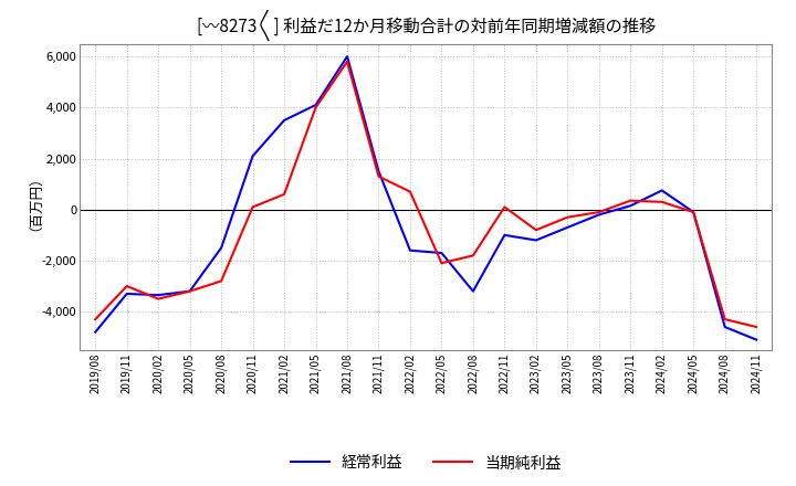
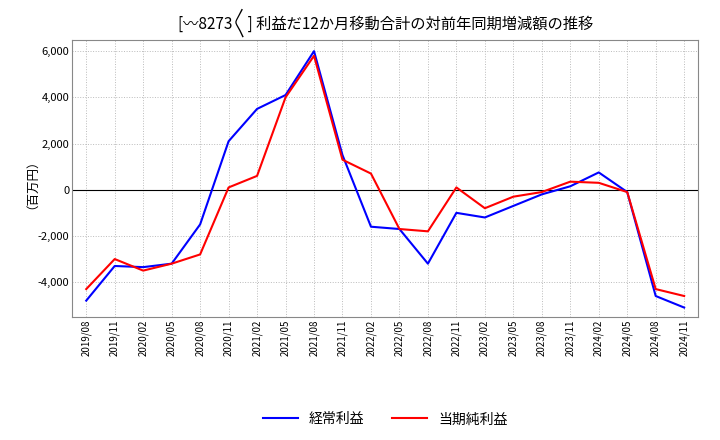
当期純利益/2022/05: -2,100 -> -1,700
